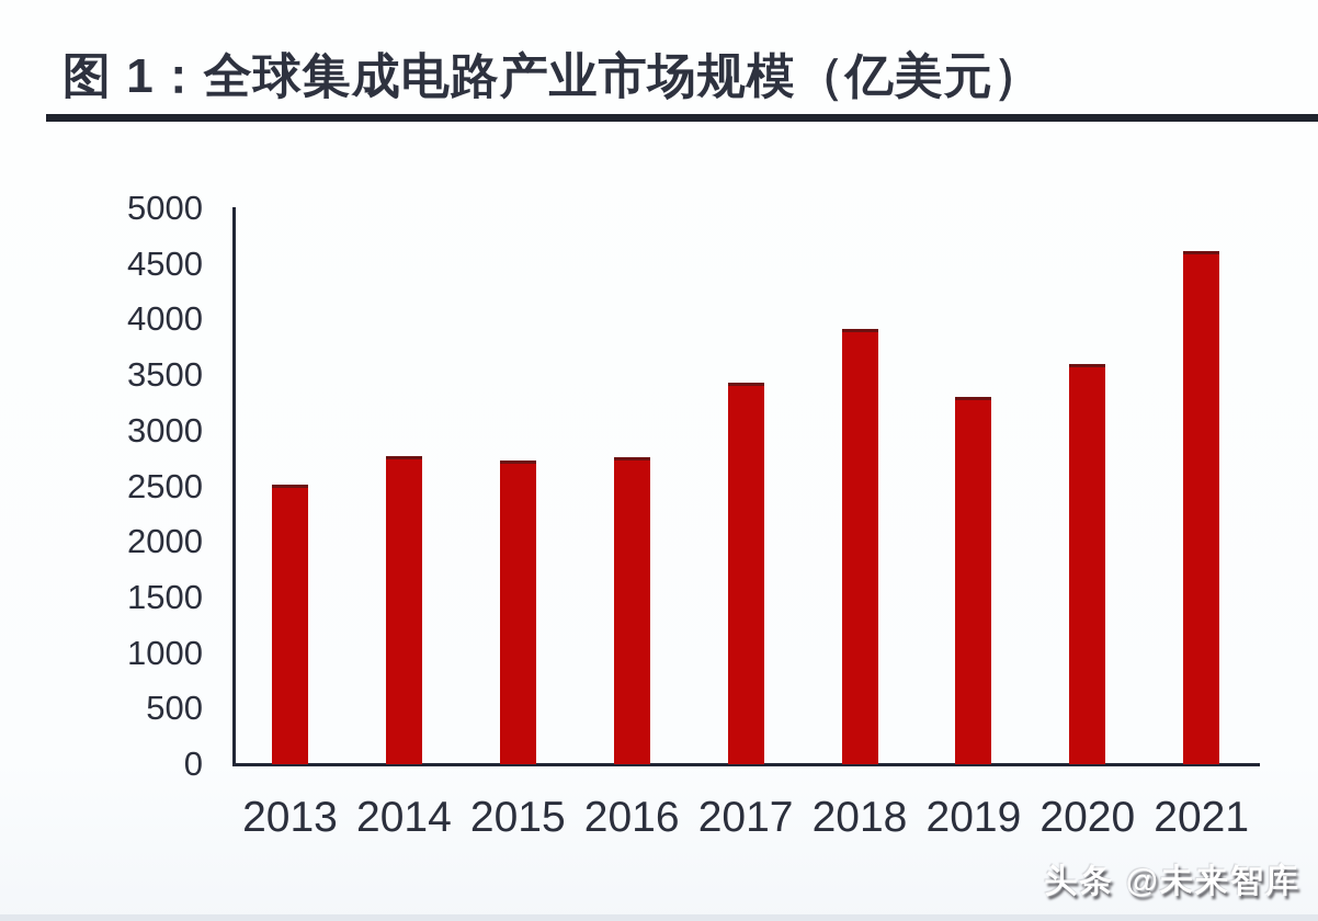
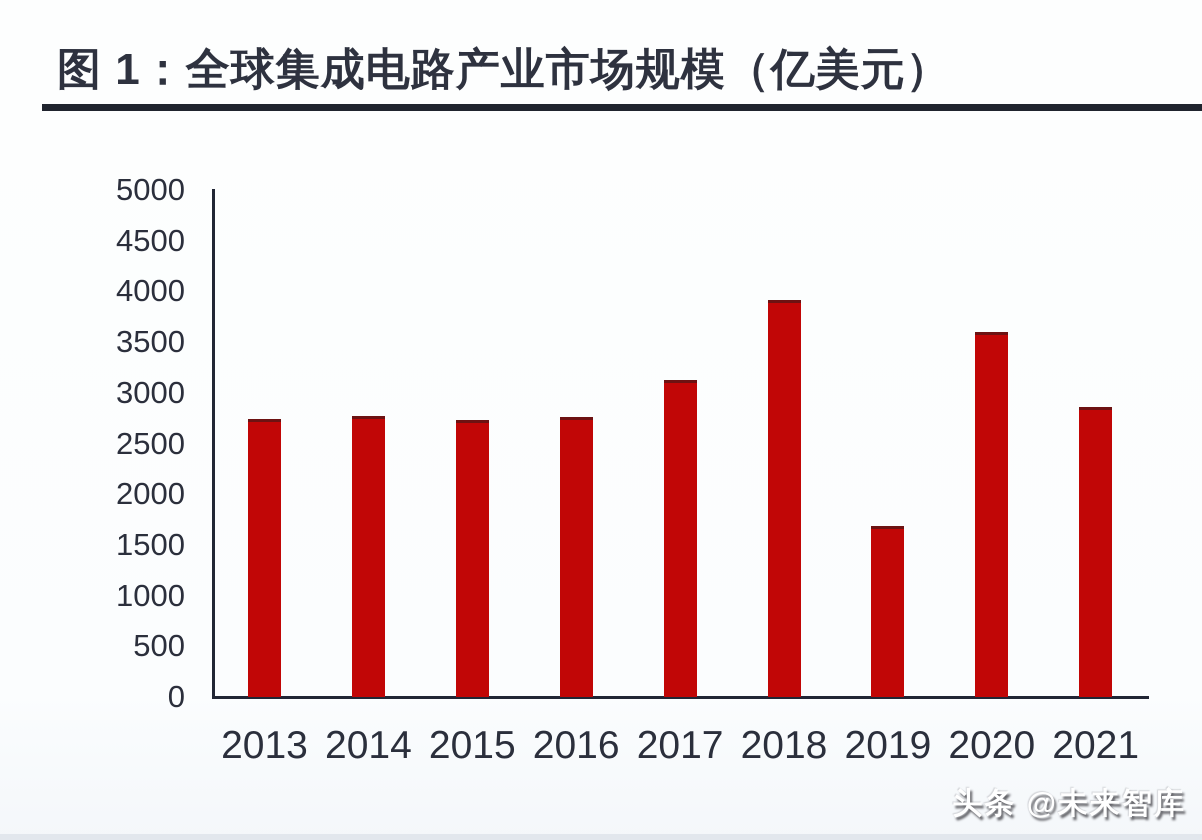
2013: 2510 -> 2740
2017: 3430 -> 3130
2019: 3300 -> 1690
2021: 4620 -> 2860
